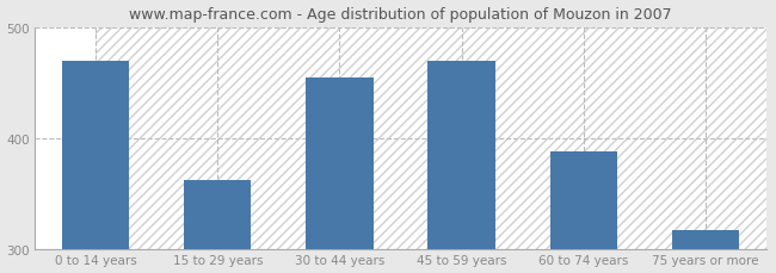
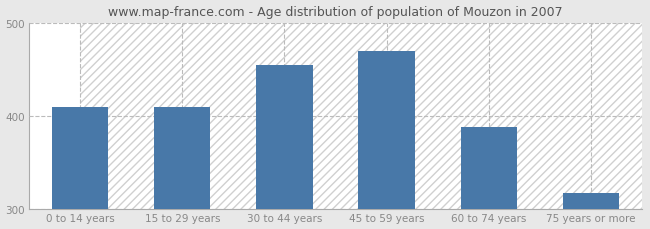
0 to 14 years: 470 -> 410
15 to 29 years: 362 -> 410
